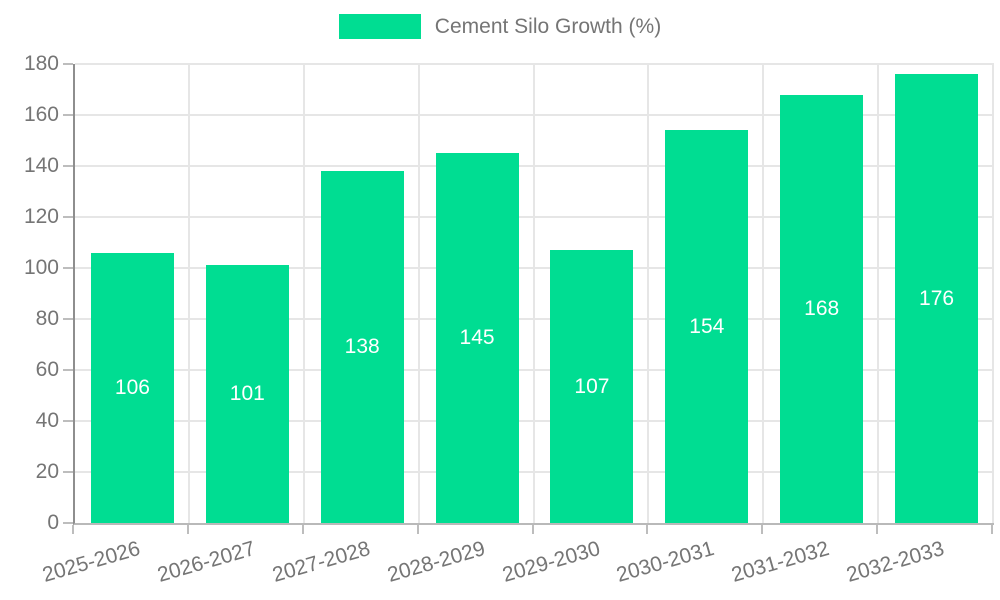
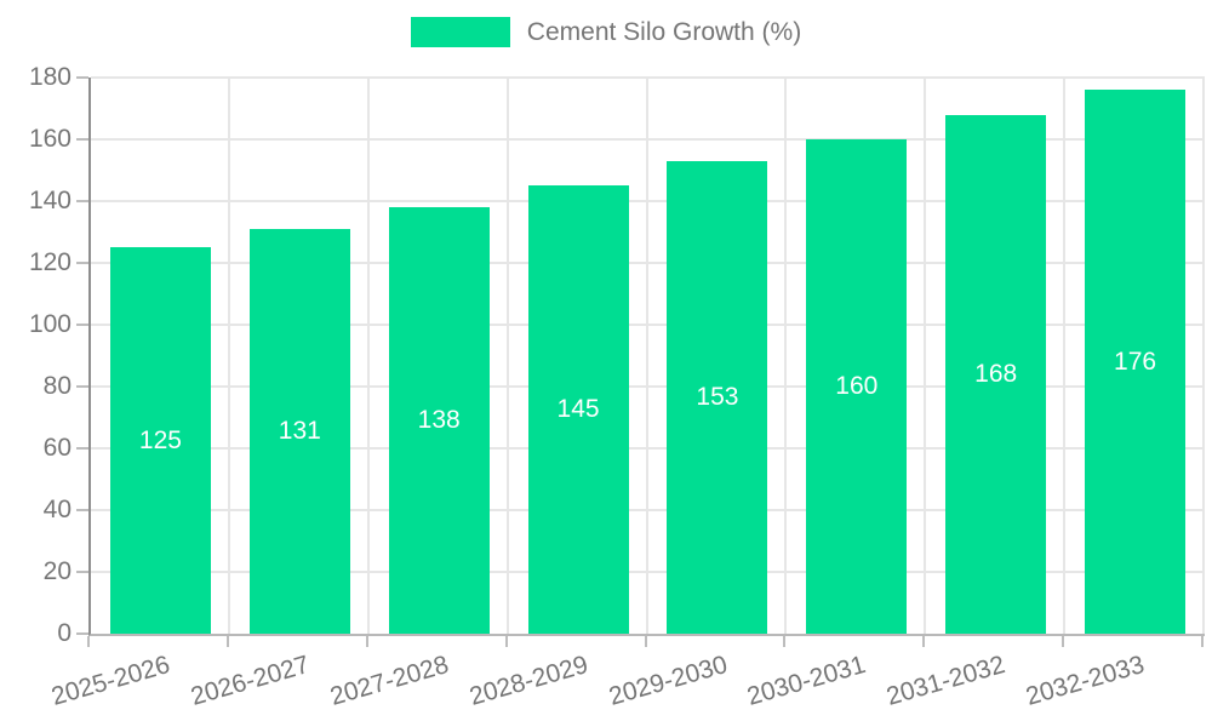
2025-2026: 106 -> 125
2026-2027: 101 -> 131
2029-2030: 107 -> 153
2030-2031: 154 -> 160
